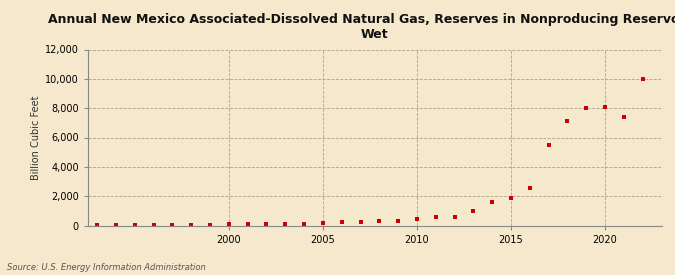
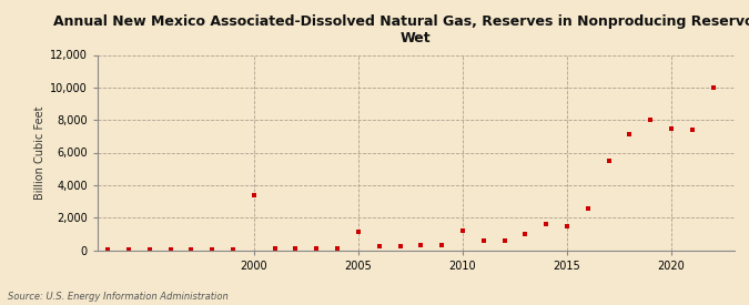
2000: 100 -> 3,400
2005: 200 -> 1,100
2010: 500 -> 1,200
2015: 1,900 -> 1,500
2020: 8,100 -> 7,500
